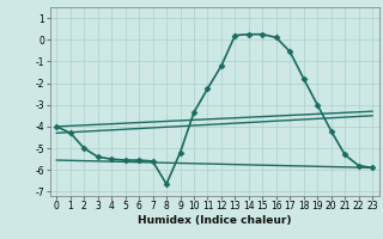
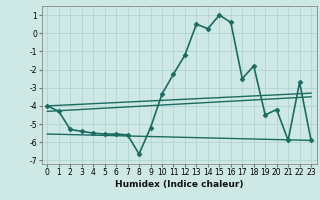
2: -5.0 -> -5.3
13: 0.2 -> 0.5
15: 0.2 -> 1.0
16: 0.1 -> 0.6
17: -0.6 -> -2.5
19: -3.0 -> -4.5
21: -5.3 -> -5.9
22: -5.8 -> -2.7
